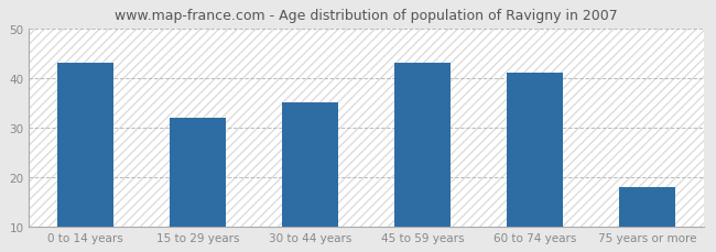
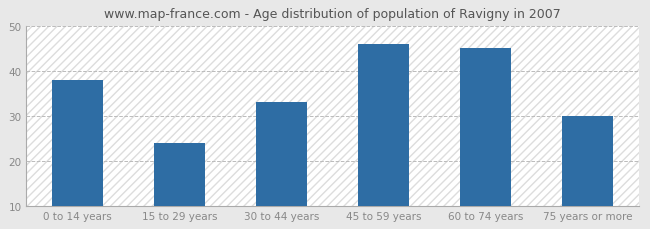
0 to 14 years: 43 -> 38
15 to 29 years: 32 -> 24
30 to 44 years: 35 -> 33
45 to 59 years: 43 -> 46
60 to 74 years: 41 -> 45
75 years or more: 18 -> 30
